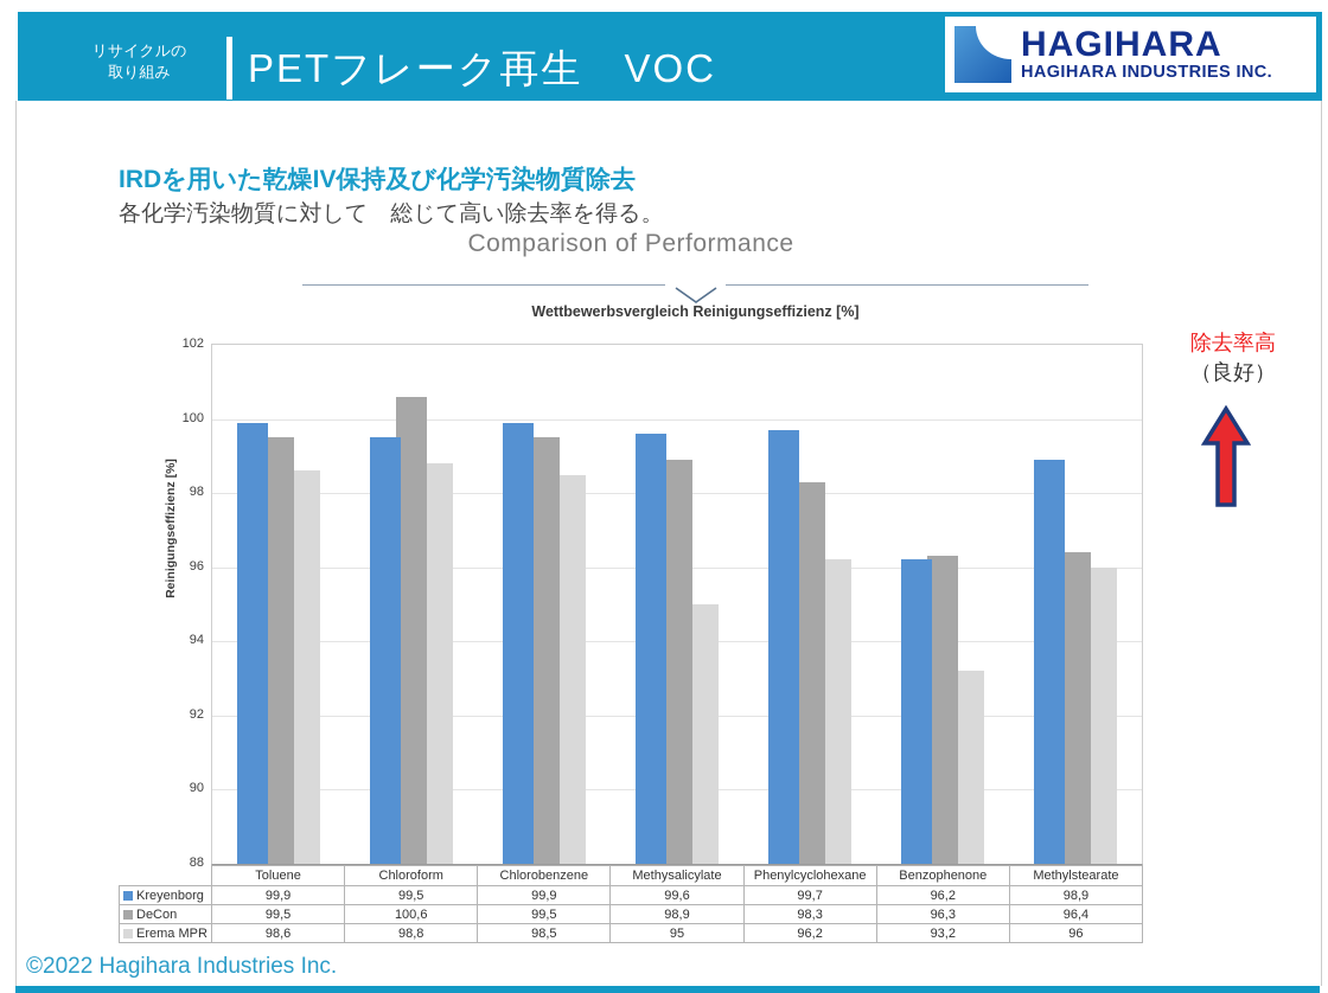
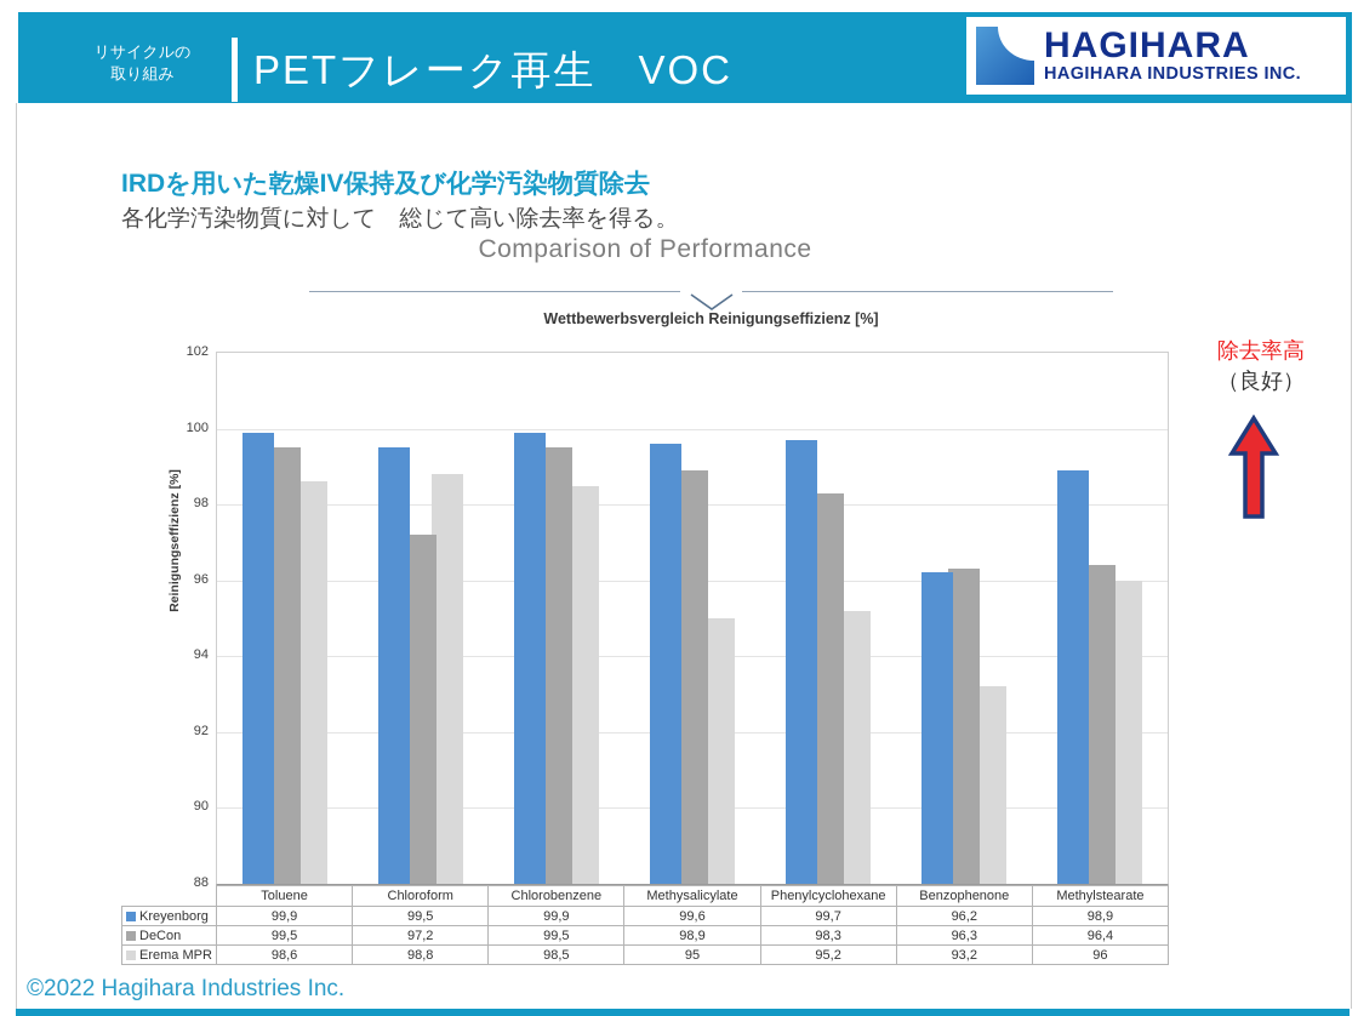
DeCon/Chloroform: 100,6 -> 97,2
Erema MPR/Phenylcyclohexane: 96,2 -> 95,2
